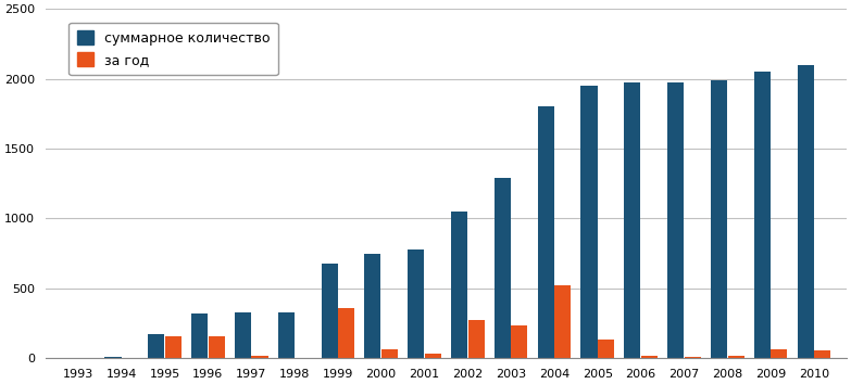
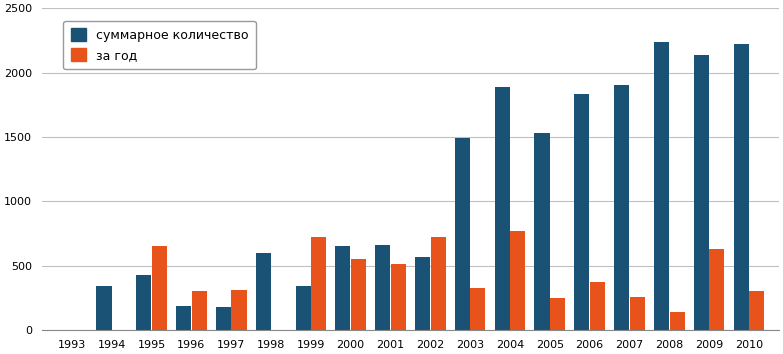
суммарное количество/1994: 10 -> 340
суммарное количество/1995: 170 -> 430
за год/1995: 160 -> 650
суммарное количество/1996: 320 -> 190
за год/1996: 160 -> 300
суммарное количество/1997: 330 -> 180
за год/1997: 20 -> 310
суммарное количество/1998: 330 -> 600
суммарное количество/1999: 680 -> 340
за год/1999: 360 -> 720
суммарное количество/2000: 750 -> 650
за год/2000: 60 -> 550
суммарное количество/2001: 780 -> 660
за год/2001: 30 -> 510
суммарное количество/2002: 1050 -> 570
за год/2002: 270 -> 720
суммарное количество/2003: 1290 -> 1490
за год/2003: 240 -> 330
суммарное количество/2004: 1800 -> 1890
за год/2004: 520 -> 770
суммарное количество/2005: 1950 -> 1530
за год/2005: 130 -> 250
суммарное количество/2006: 1980 -> 1830
за год/2006: 20 -> 370
суммарное количество/2007: 1980 -> 1900
за год/2007: 0 -> 260
суммарное количество/2008: 1990 -> 2240
за год/2008: 20 -> 140
суммарное количество/2009: 2050 -> 2140
за год/2009: 60 -> 630
суммарное количество/2010: 2100 -> 2220
за год/2010: 60 -> 300
